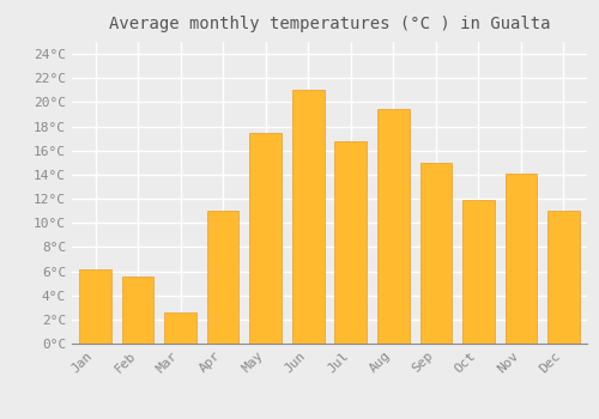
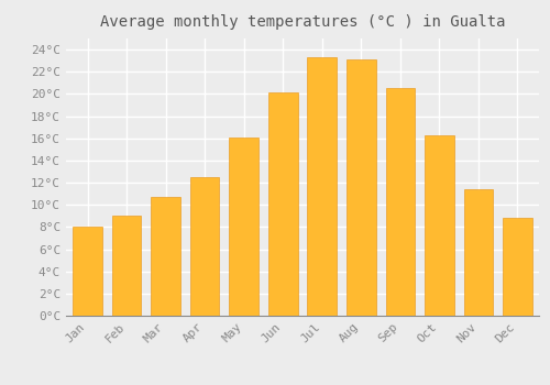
Jan: 6.2°C -> 8.0°C
Feb: 5.6°C -> 9.0°C
Mar: 2.6°C -> 10.7°C
Apr: 11.0°C -> 12.5°C
May: 17.5°C -> 16.1°C
Jun: 21.0°C -> 20.1°C
Jul: 16.8°C -> 23.3°C
Aug: 19.4°C -> 23.1°C
Sep: 15.0°C -> 20.5°C
Oct: 11.9°C -> 16.3°C
Nov: 14.1°C -> 11.4°C
Dec: 11.0°C -> 8.8°C
